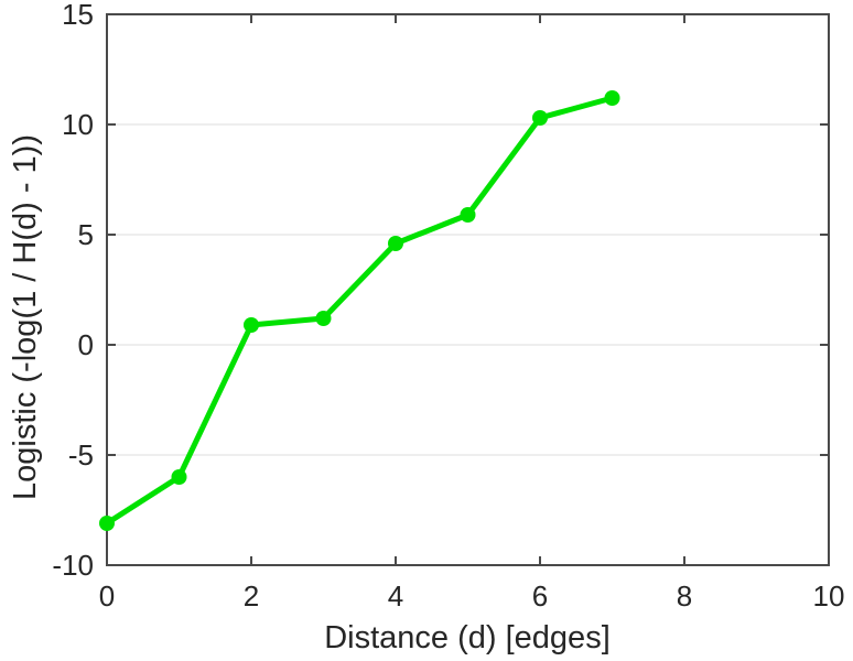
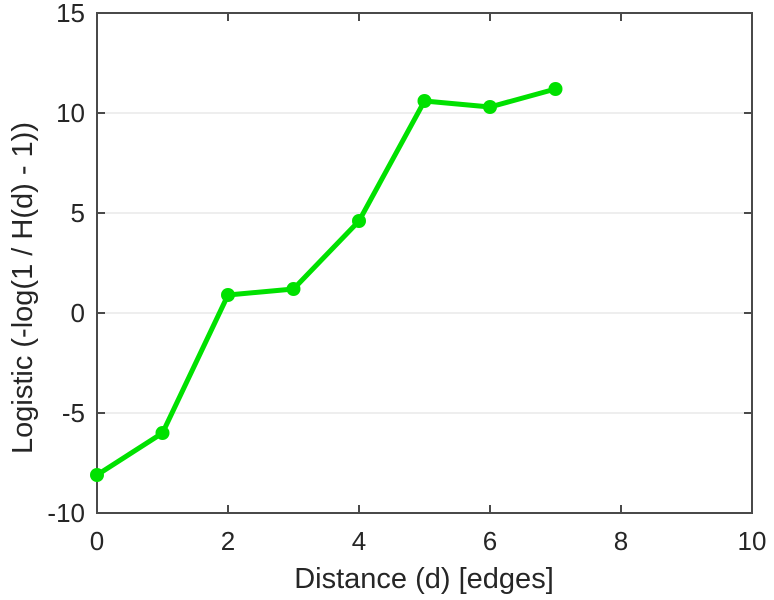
5: 5.9 -> 10.6
